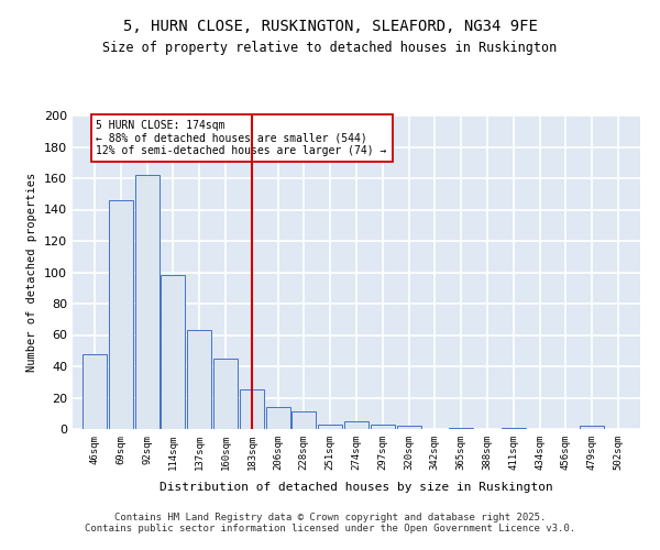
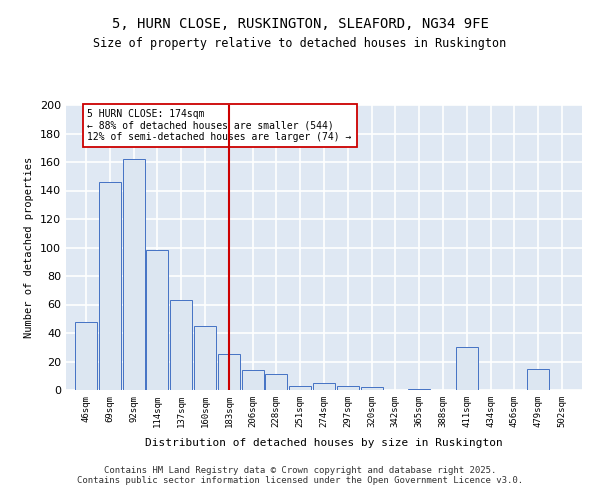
411sqm: 1 -> 30
479sqm: 2 -> 15
